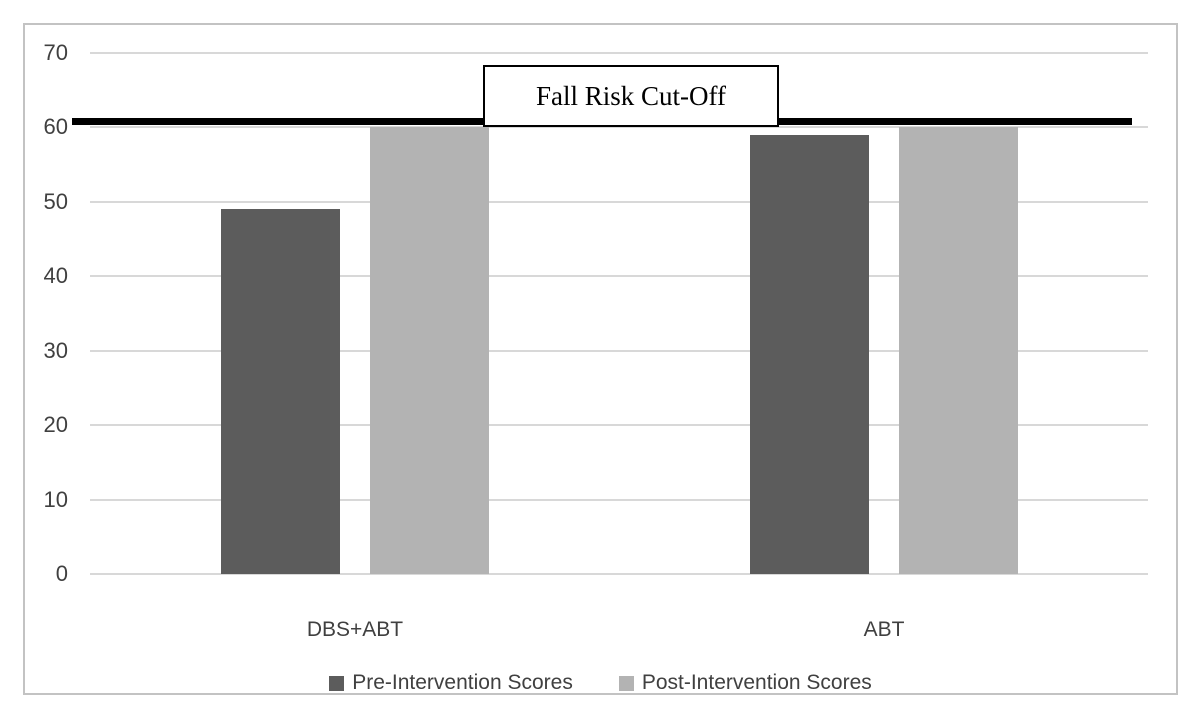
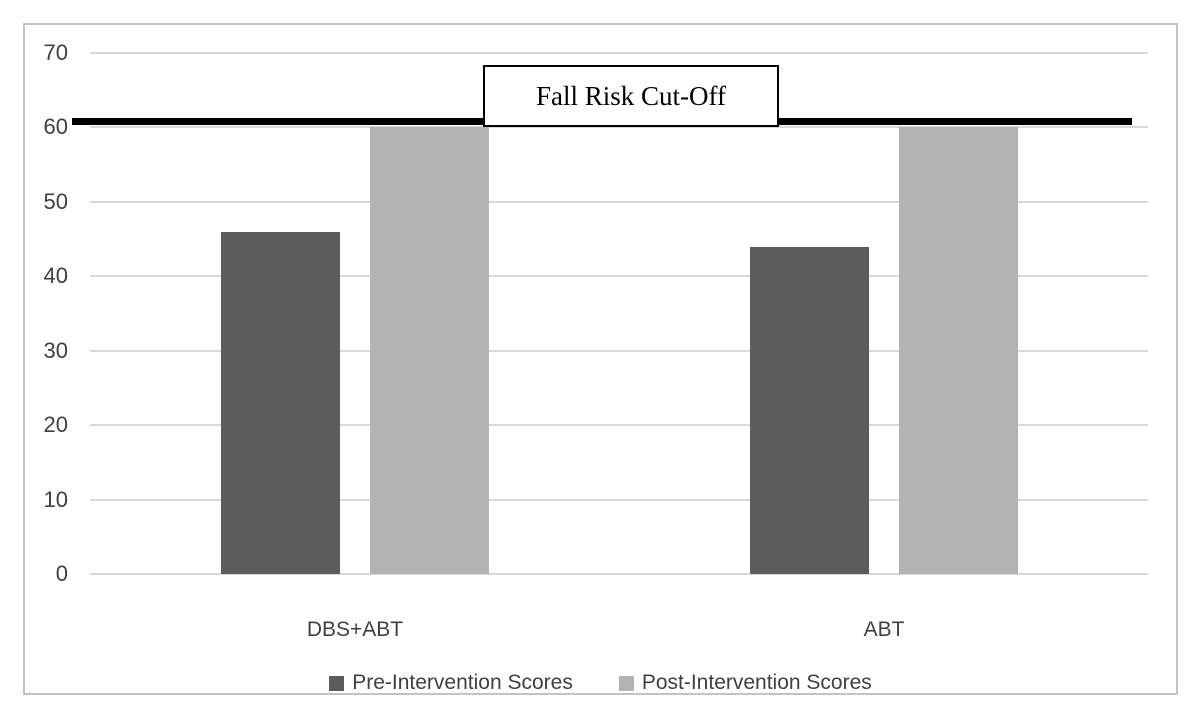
Pre-Intervention Scores/DBS+ABT: 49 -> 46
Pre-Intervention Scores/ABT: 59 -> 44
